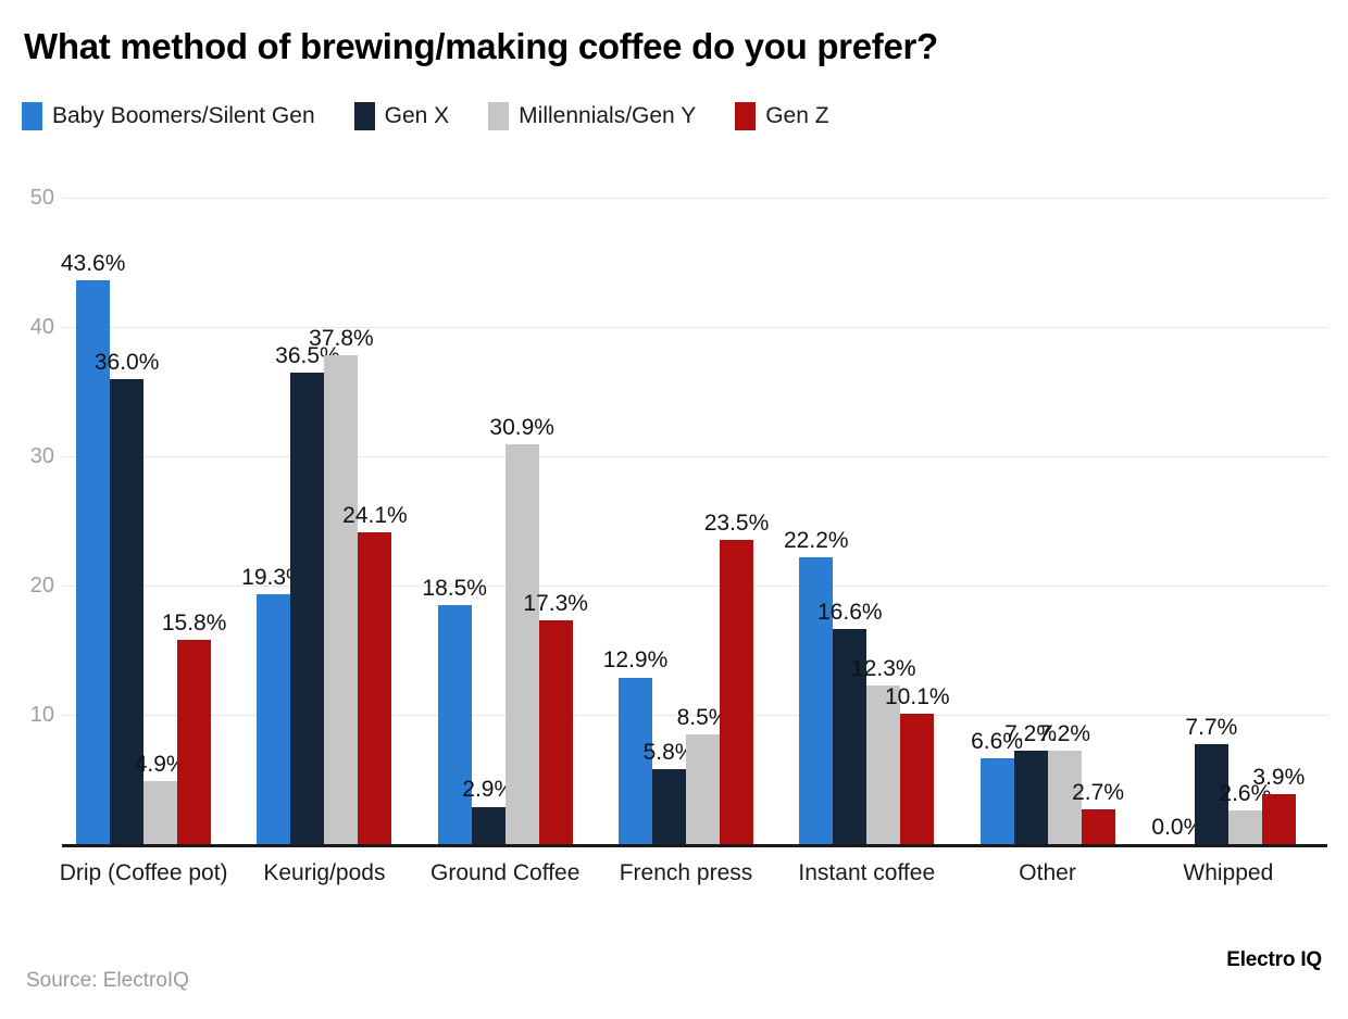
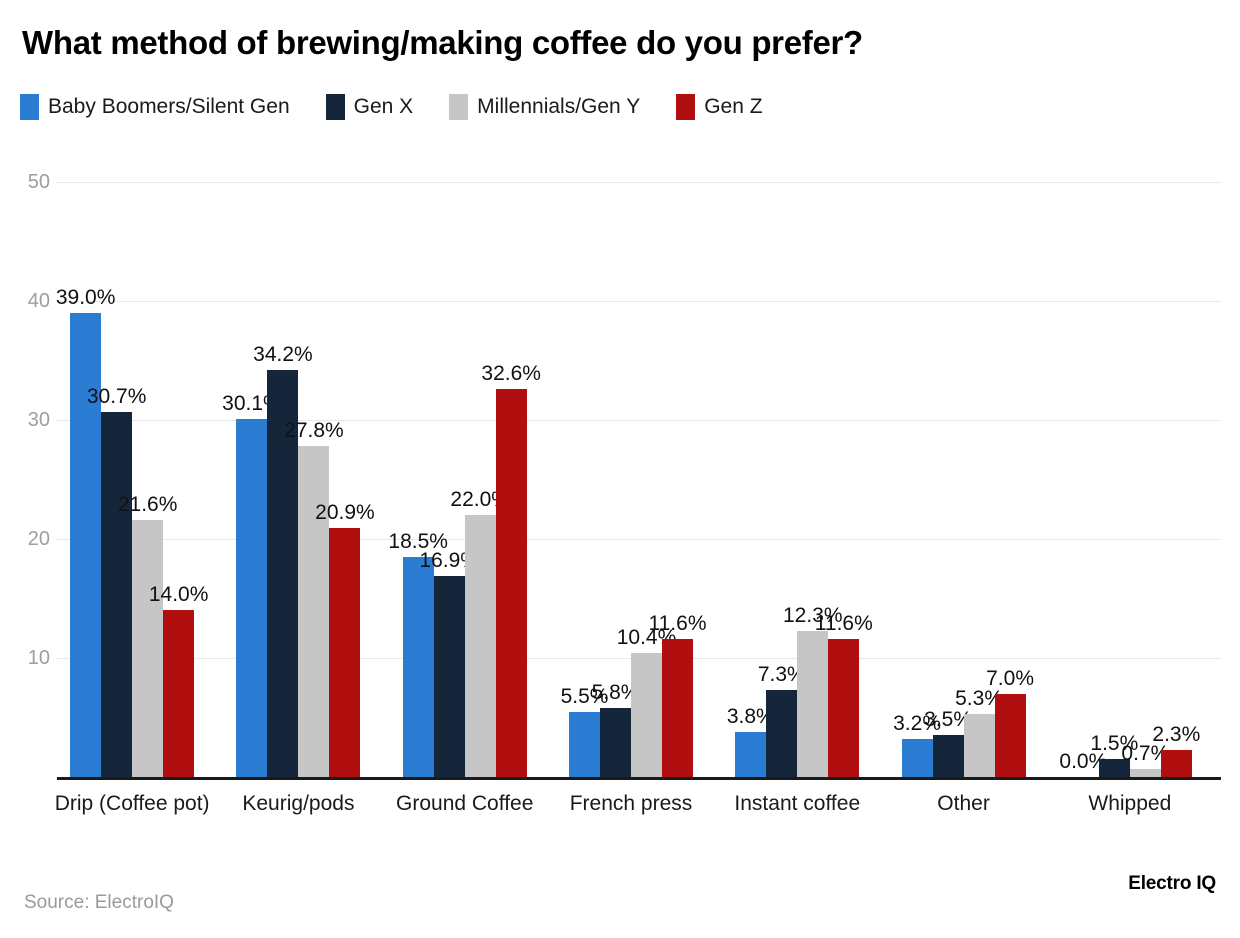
Baby Boomers/Silent Gen/Drip (Coffee pot): 43.6% -> 39.0%
Gen X/Drip (Coffee pot): 36.0% -> 30.7%
Millennials/Gen Y/Drip (Coffee pot): 4.9% -> 21.6%
Gen Z/Drip (Coffee pot): 15.8% -> 14.0%
Baby Boomers/Silent Gen/Keurig/pods: 19.3% -> 30.1%
Gen X/Keurig/pods: 36.5% -> 34.2%
Millennials/Gen Y/Keurig/pods: 37.8% -> 27.8%
Gen Z/Keurig/pods: 24.1% -> 20.9%
Gen X/Ground Coffee: 2.9% -> 16.9%
Millennials/Gen Y/Ground Coffee: 30.9% -> 22.0%
Gen Z/Ground Coffee: 17.3% -> 32.6%
Baby Boomers/Silent Gen/French press: 12.9% -> 5.5%
Millennials/Gen Y/French press: 8.5% -> 10.4%
Gen Z/French press: 23.5% -> 11.6%
Baby Boomers/Silent Gen/Instant coffee: 22.2% -> 3.8%
Gen X/Instant coffee: 16.6% -> 7.3%
Gen Z/Instant coffee: 10.1% -> 11.6%
Baby Boomers/Silent Gen/Other: 6.6% -> 3.2%
Gen X/Other: 7.2% -> 3.5%
Millennials/Gen Y/Other: 7.2% -> 5.3%
Gen Z/Other: 2.7% -> 7.0%
Gen X/Whipped: 7.7% -> 1.5%
Millennials/Gen Y/Whipped: 2.6% -> 0.7%
Gen Z/Whipped: 3.9% -> 2.3%
